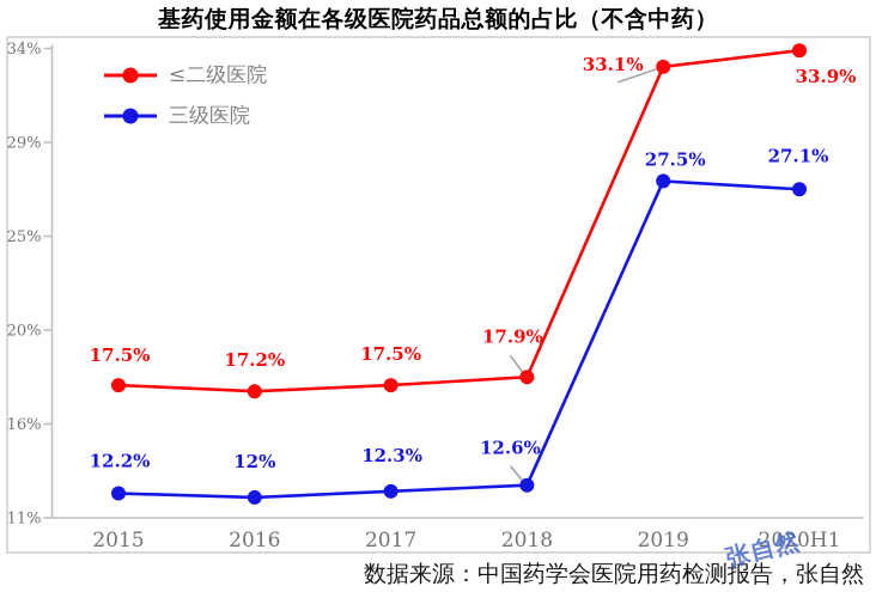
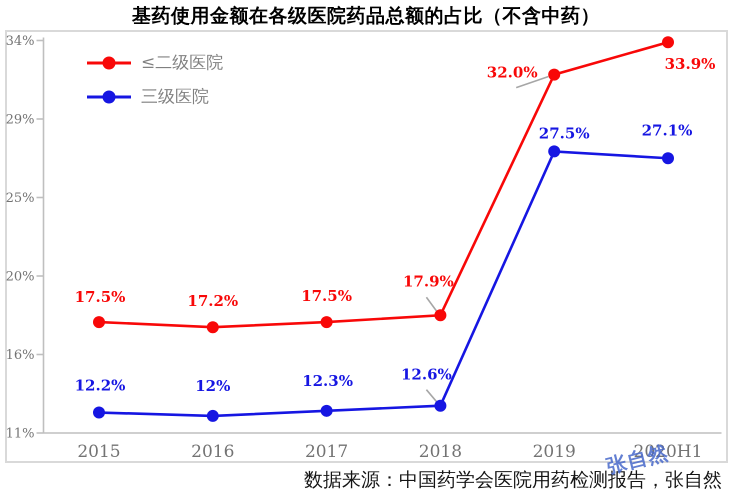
≤二级医院/2019: 33.1% -> 32.0%
